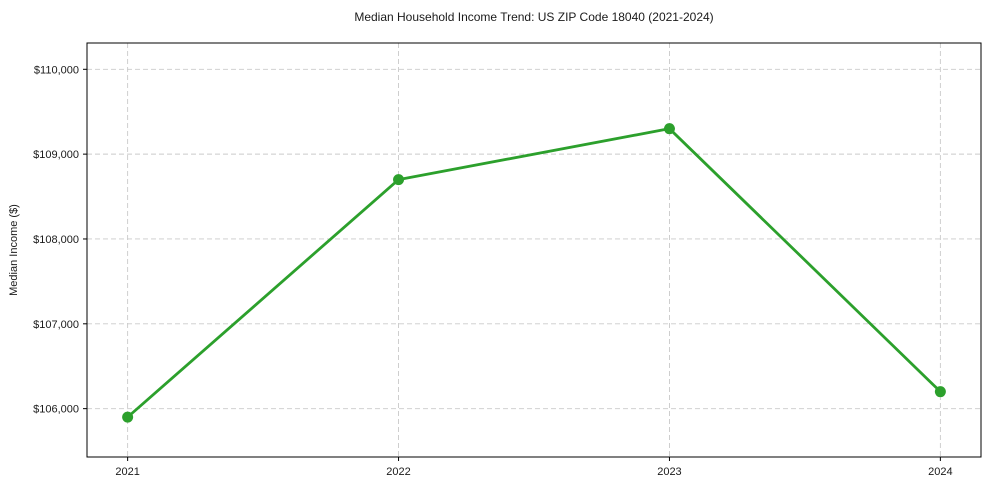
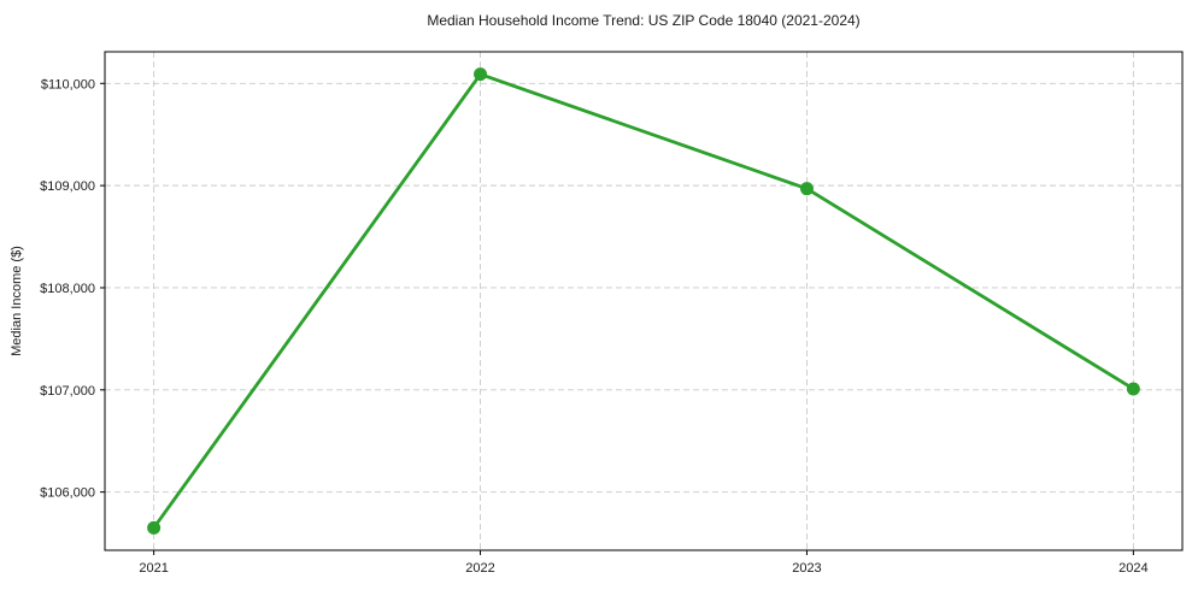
2021: $105900 -> $105600
2022: $108700 -> $110100
2023: $109300 -> $109000
2024: $106200 -> $107000
